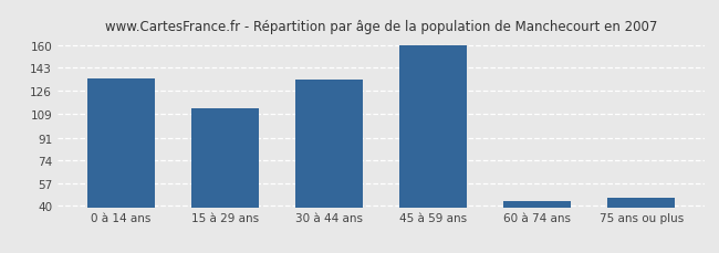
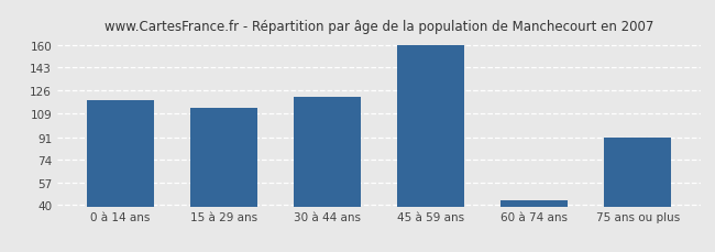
0 à 14 ans: 135 -> 119
30 à 44 ans: 134 -> 121
75 ans ou plus: 46 -> 91
